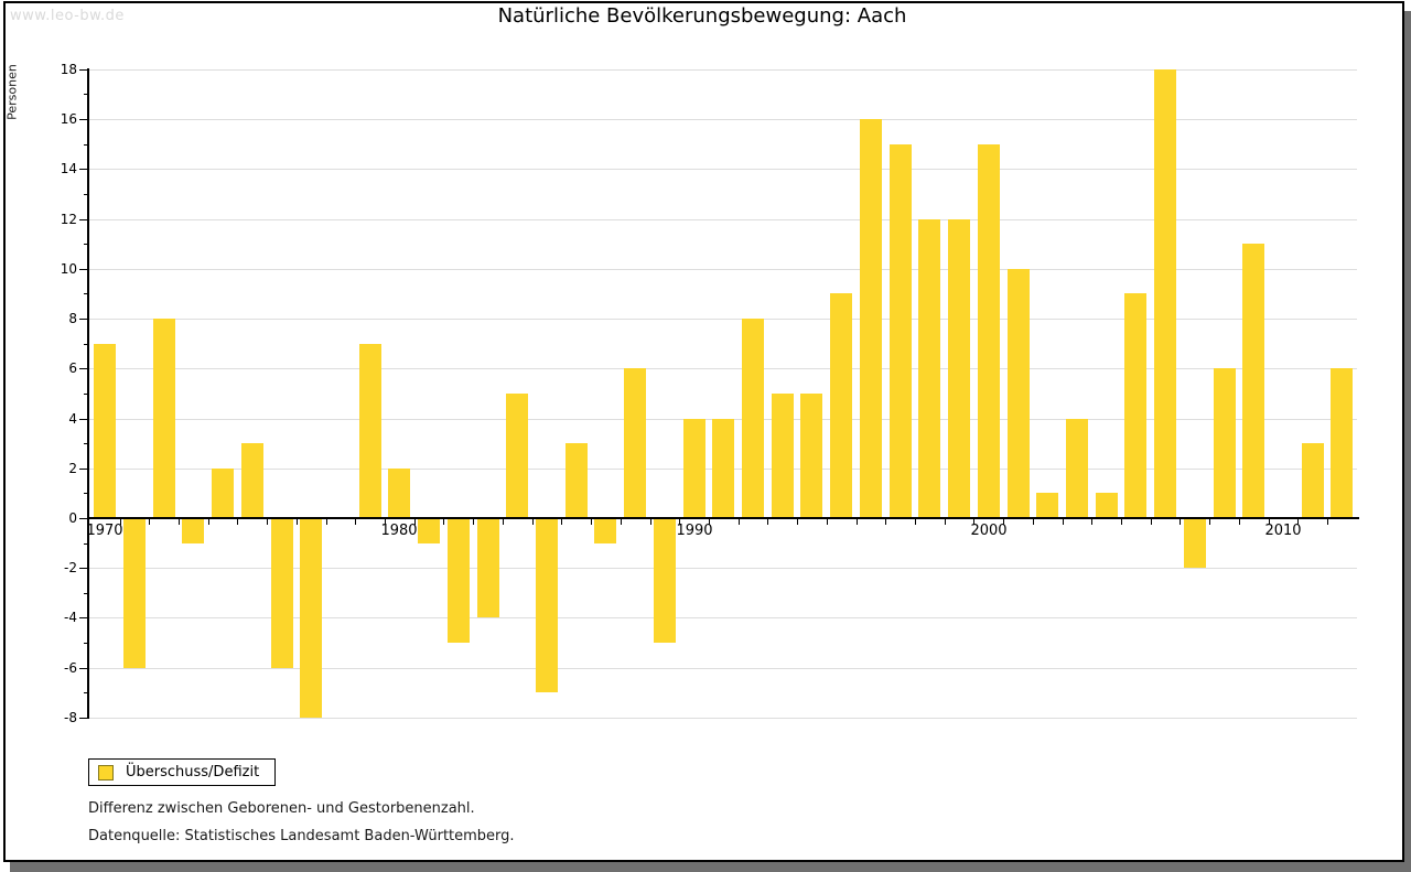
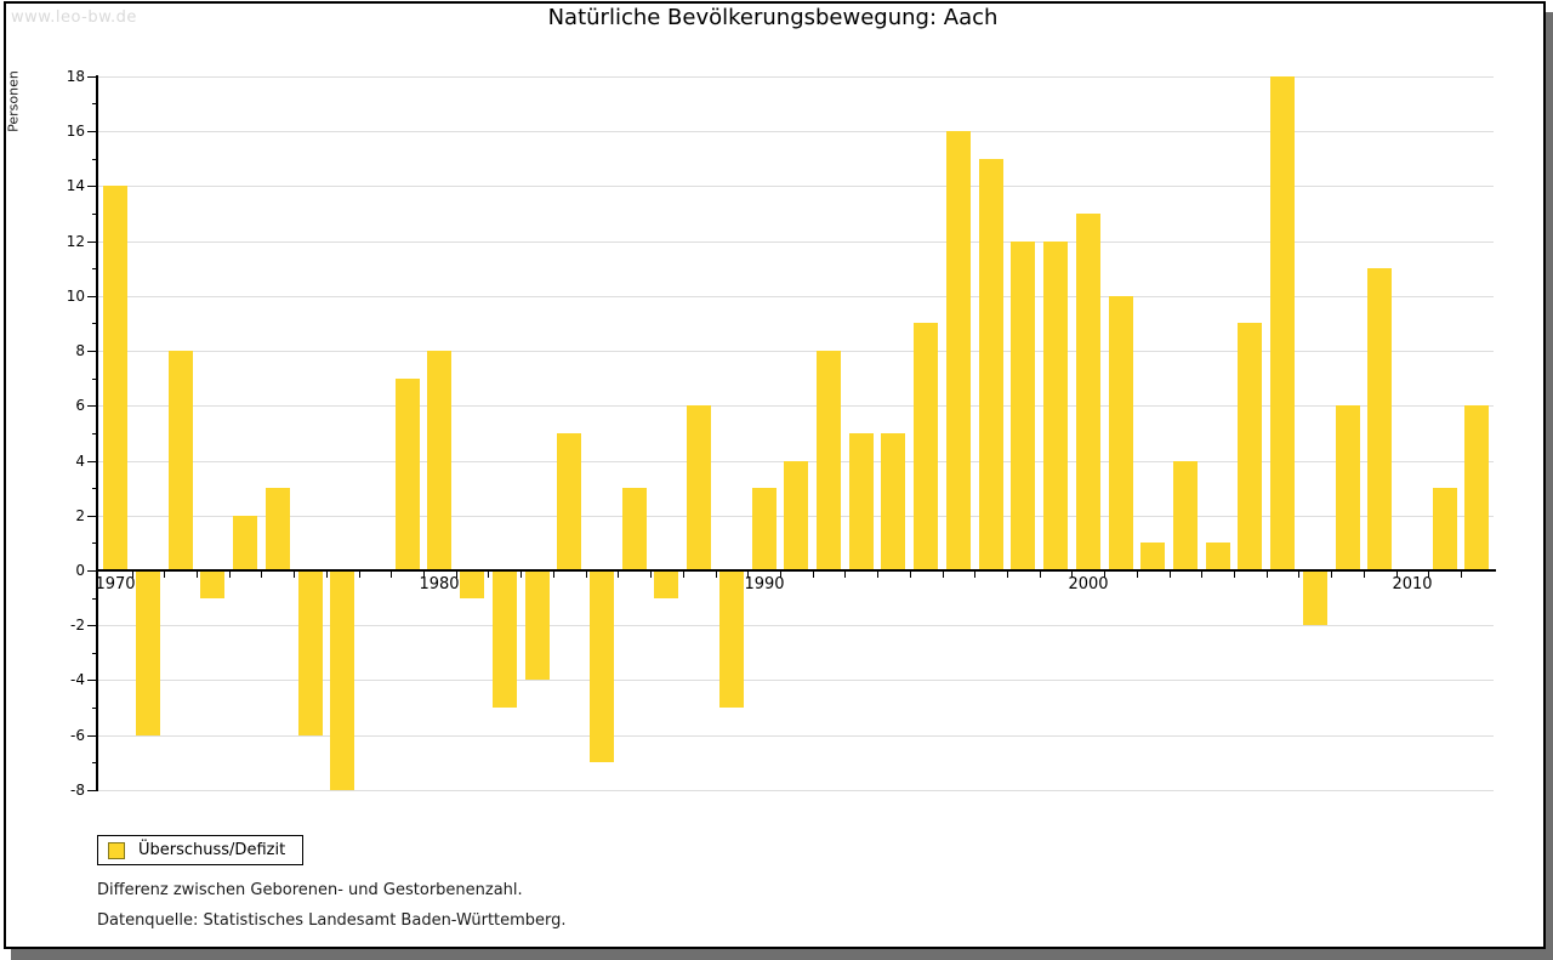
1970: 7 -> 14
1980: 2 -> 8
1990: 4 -> 3
2000: 15 -> 13
